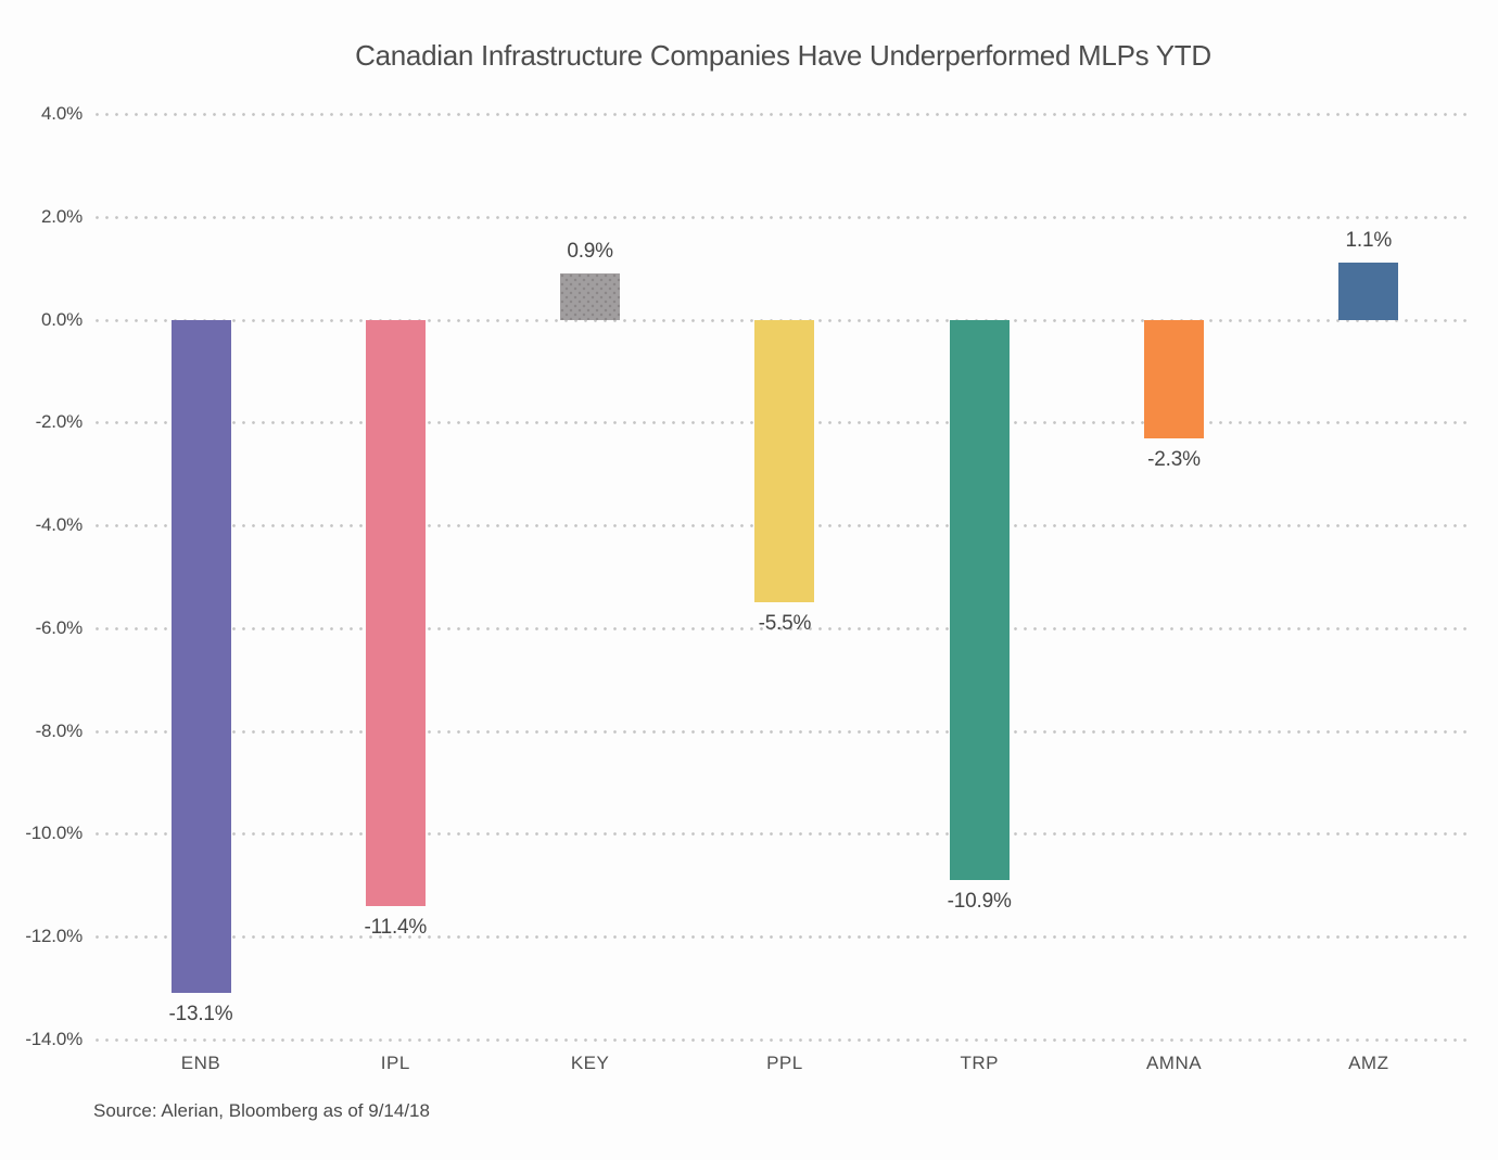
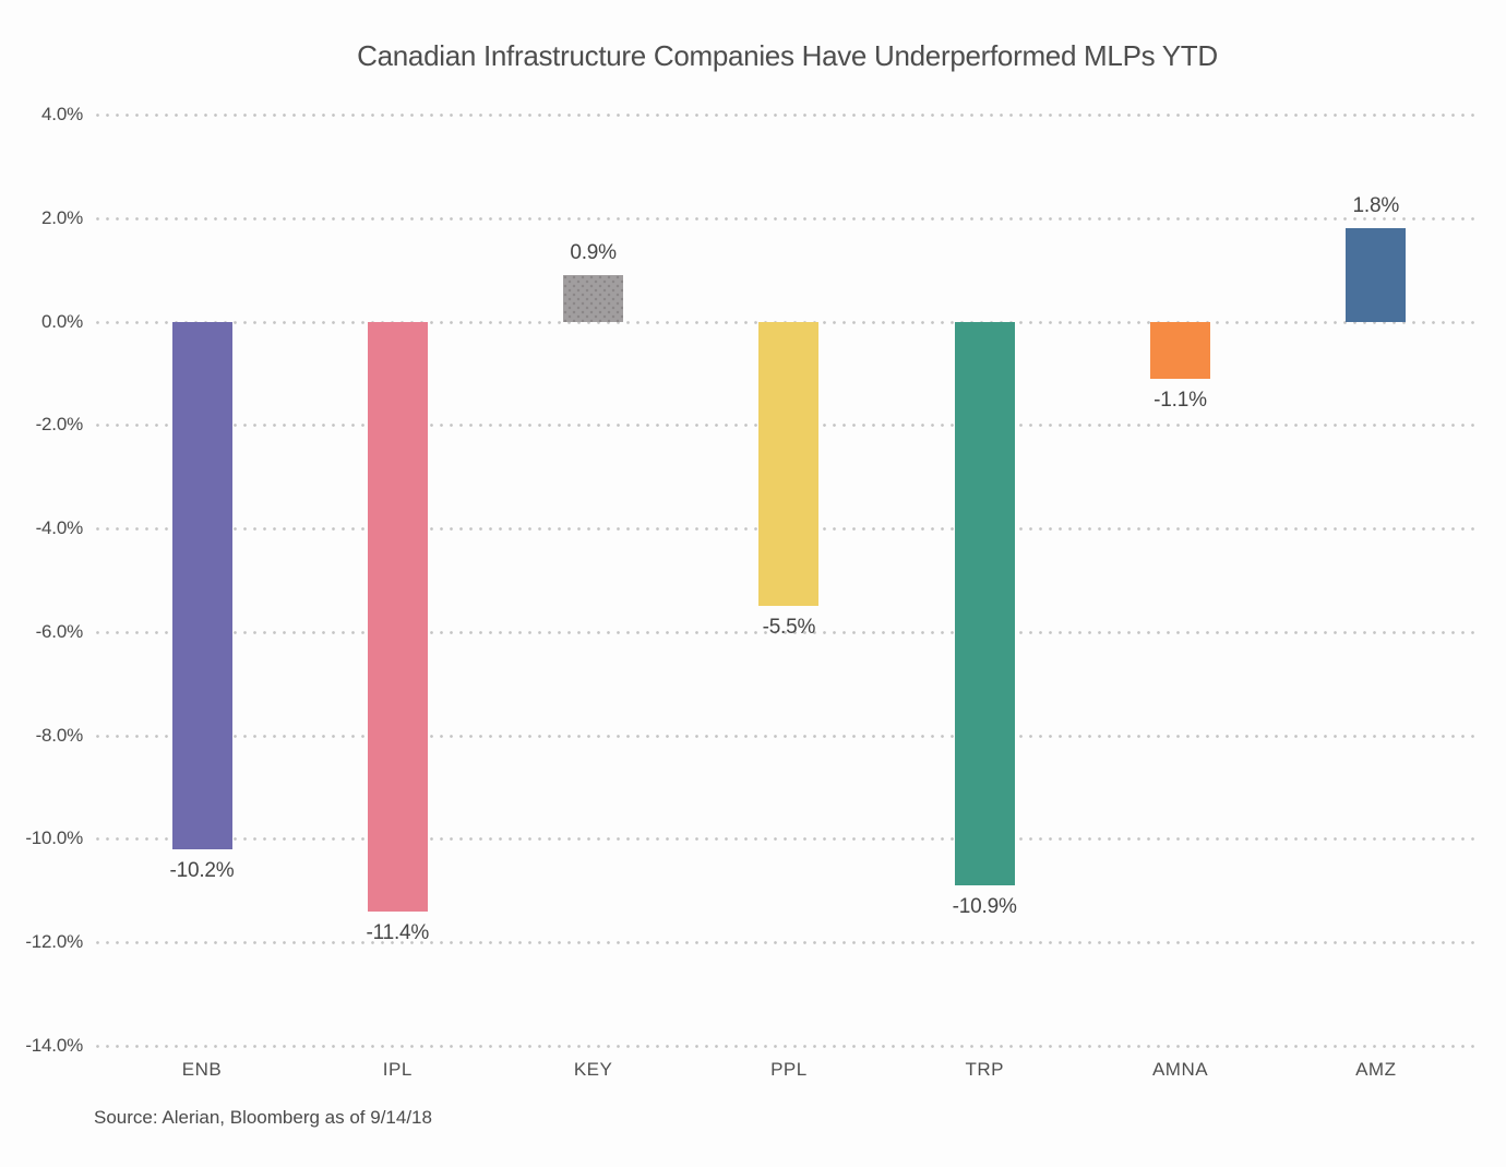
ENB: -13.1% -> -10.2%
AMNA: -2.3% -> -1.1%
AMZ: 1.1% -> 1.8%
